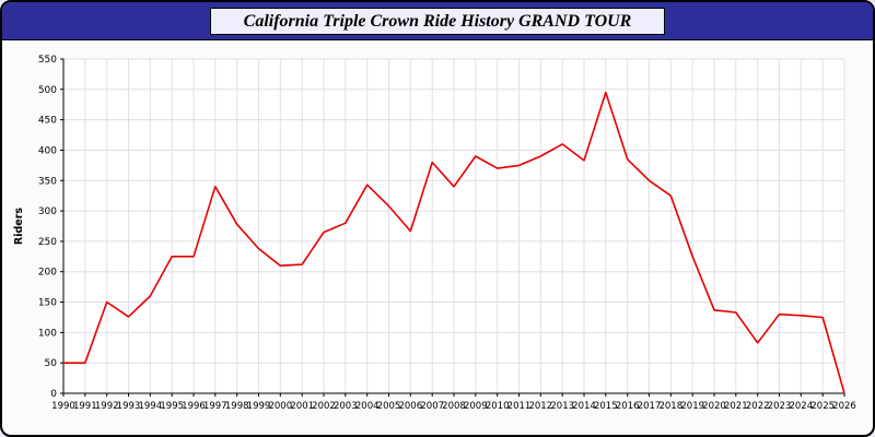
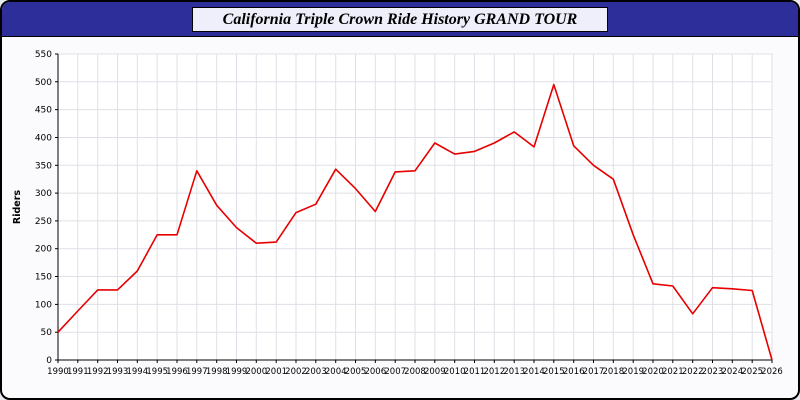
1991: 50 -> 90
1992: 150 -> 130
2007: 380 -> 340
